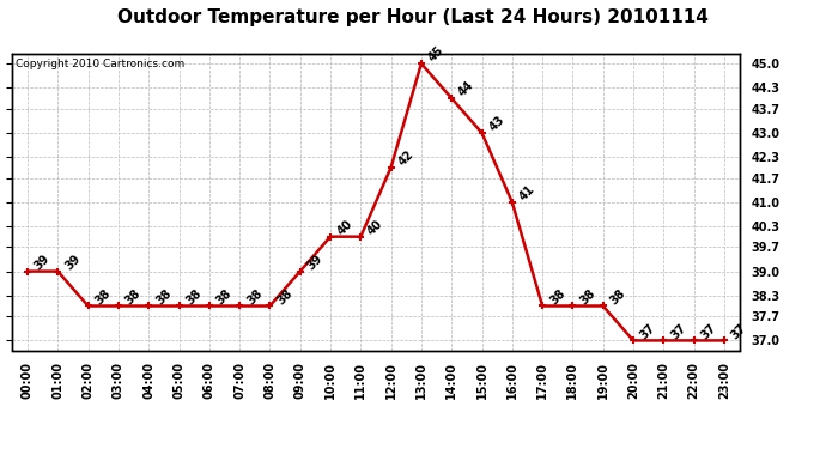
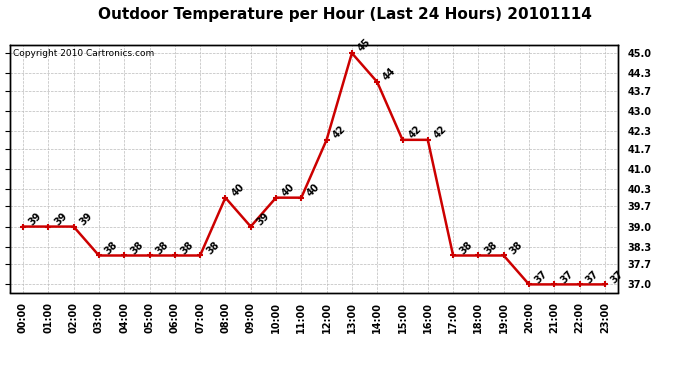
02:00: 38 -> 39
08:00: 38 -> 40
15:00: 43 -> 42
16:00: 41 -> 42
